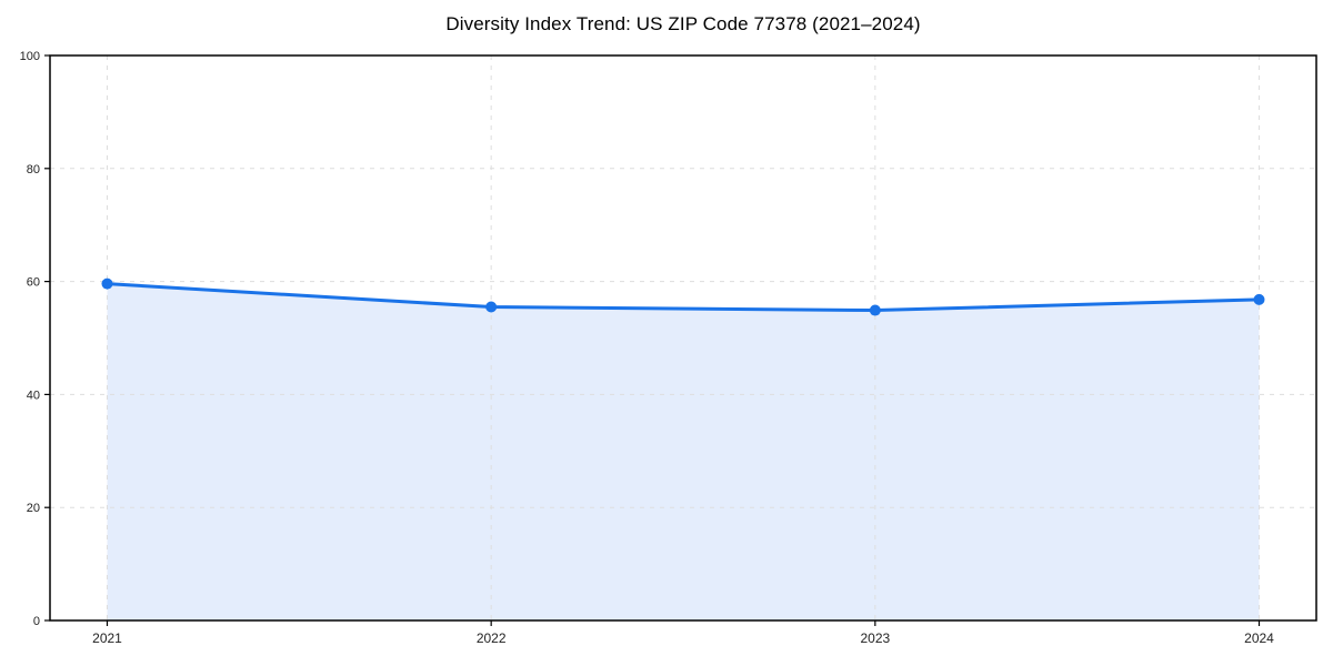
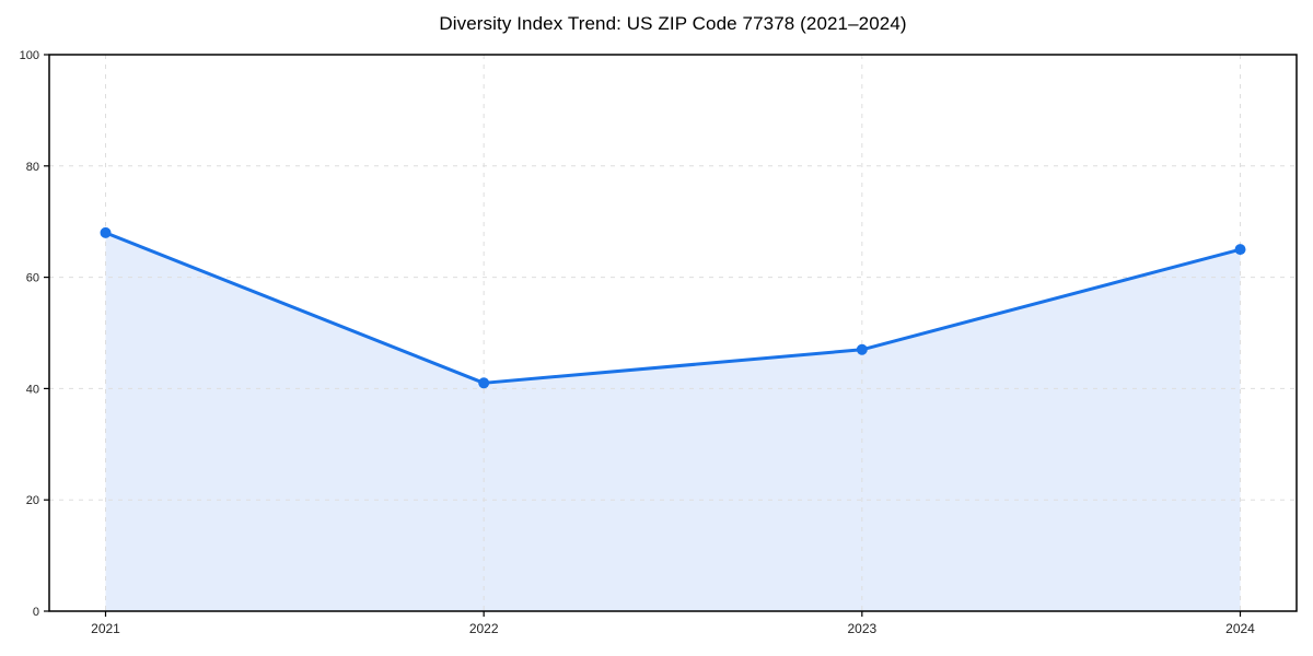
2021: 60 -> 68
2022: 56 -> 41
2023: 55 -> 47
2024: 57 -> 65
